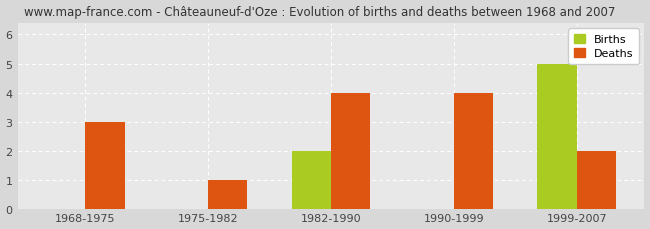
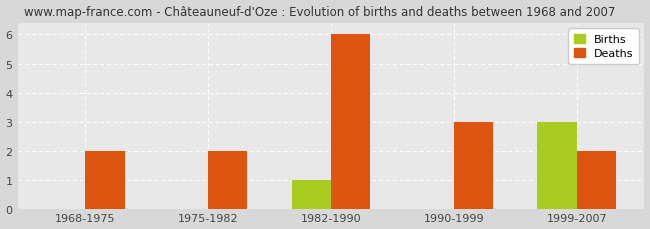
Deaths/1968-1975: 3 -> 2
Deaths/1975-1982: 1 -> 2
Births/1982-1990: 2 -> 1
Deaths/1982-1990: 4 -> 6
Deaths/1990-1999: 4 -> 3
Births/1999-2007: 5 -> 3
